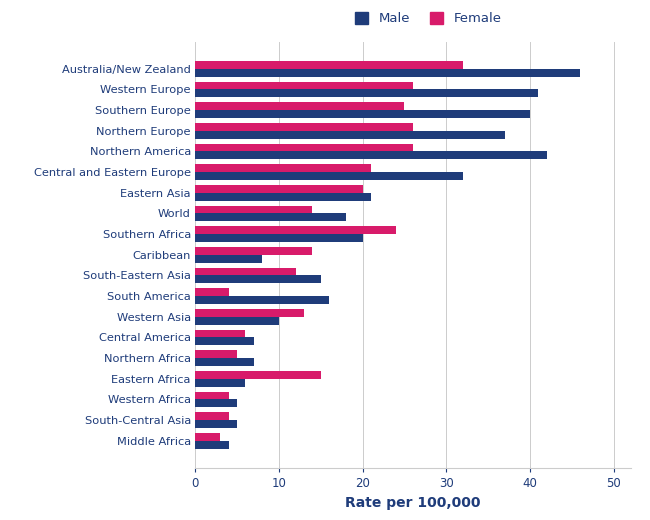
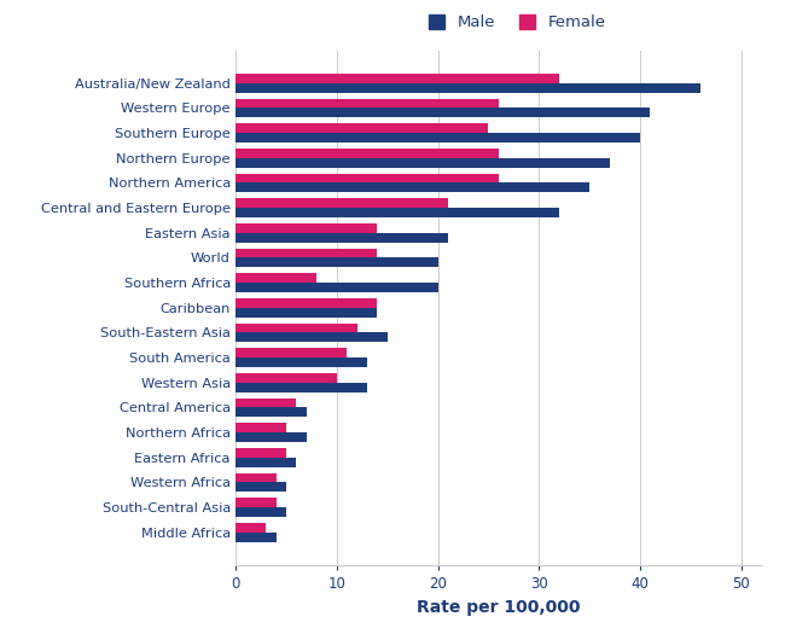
Male/Northern America: 42 -> 35
Female/Eastern Asia: 20 -> 14
Male/World: 18 -> 20
Female/Southern Africa: 24 -> 8
Male/Caribbean: 8 -> 14
Female/South America: 4 -> 11
Male/South America: 16 -> 13
Female/Western Asia: 13 -> 10
Male/Western Asia: 10 -> 13
Female/Eastern Africa: 15 -> 5
